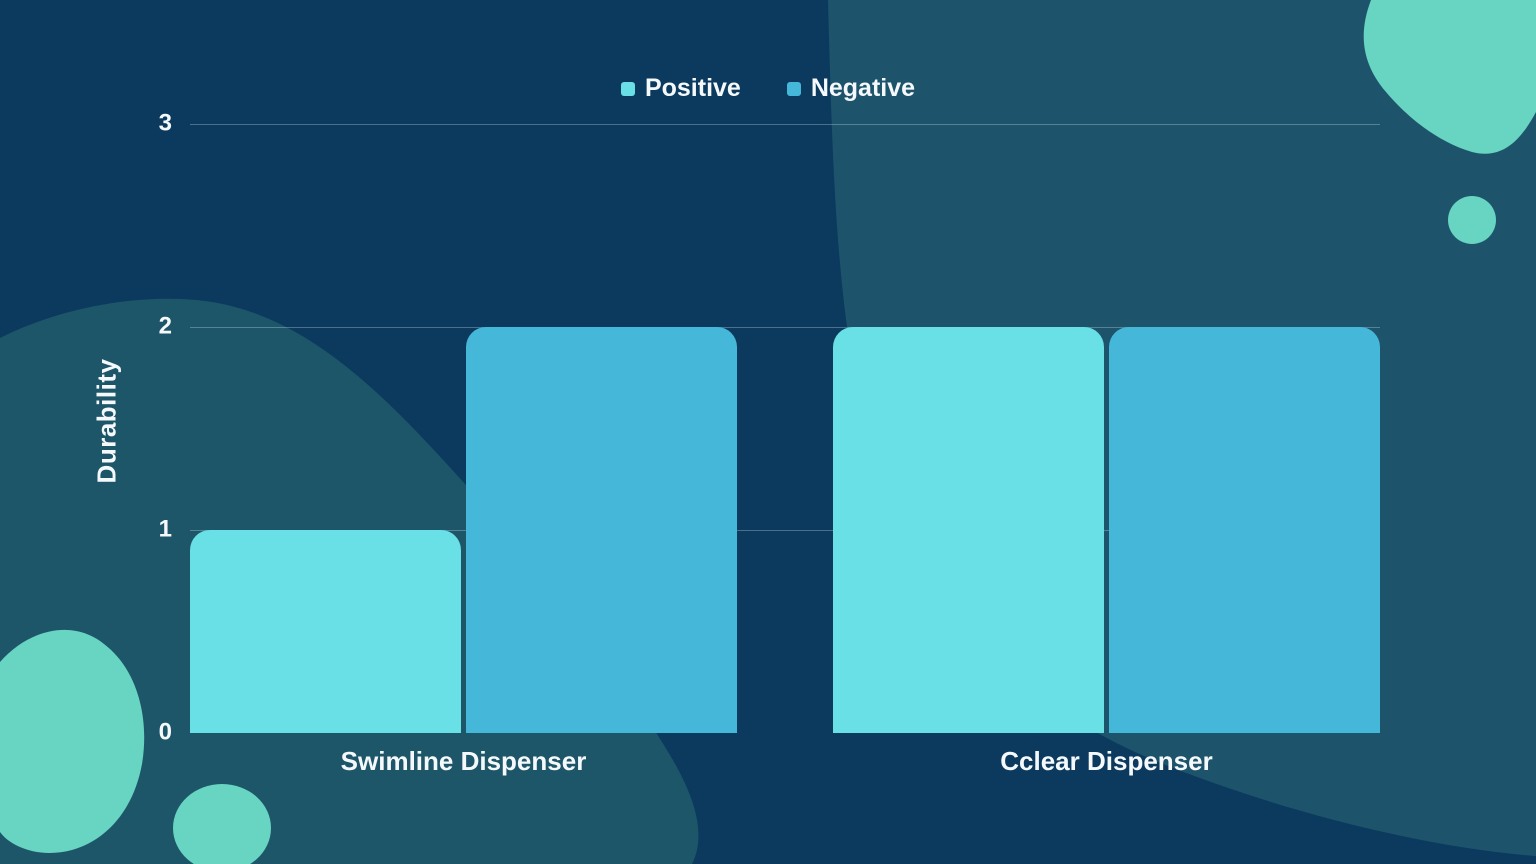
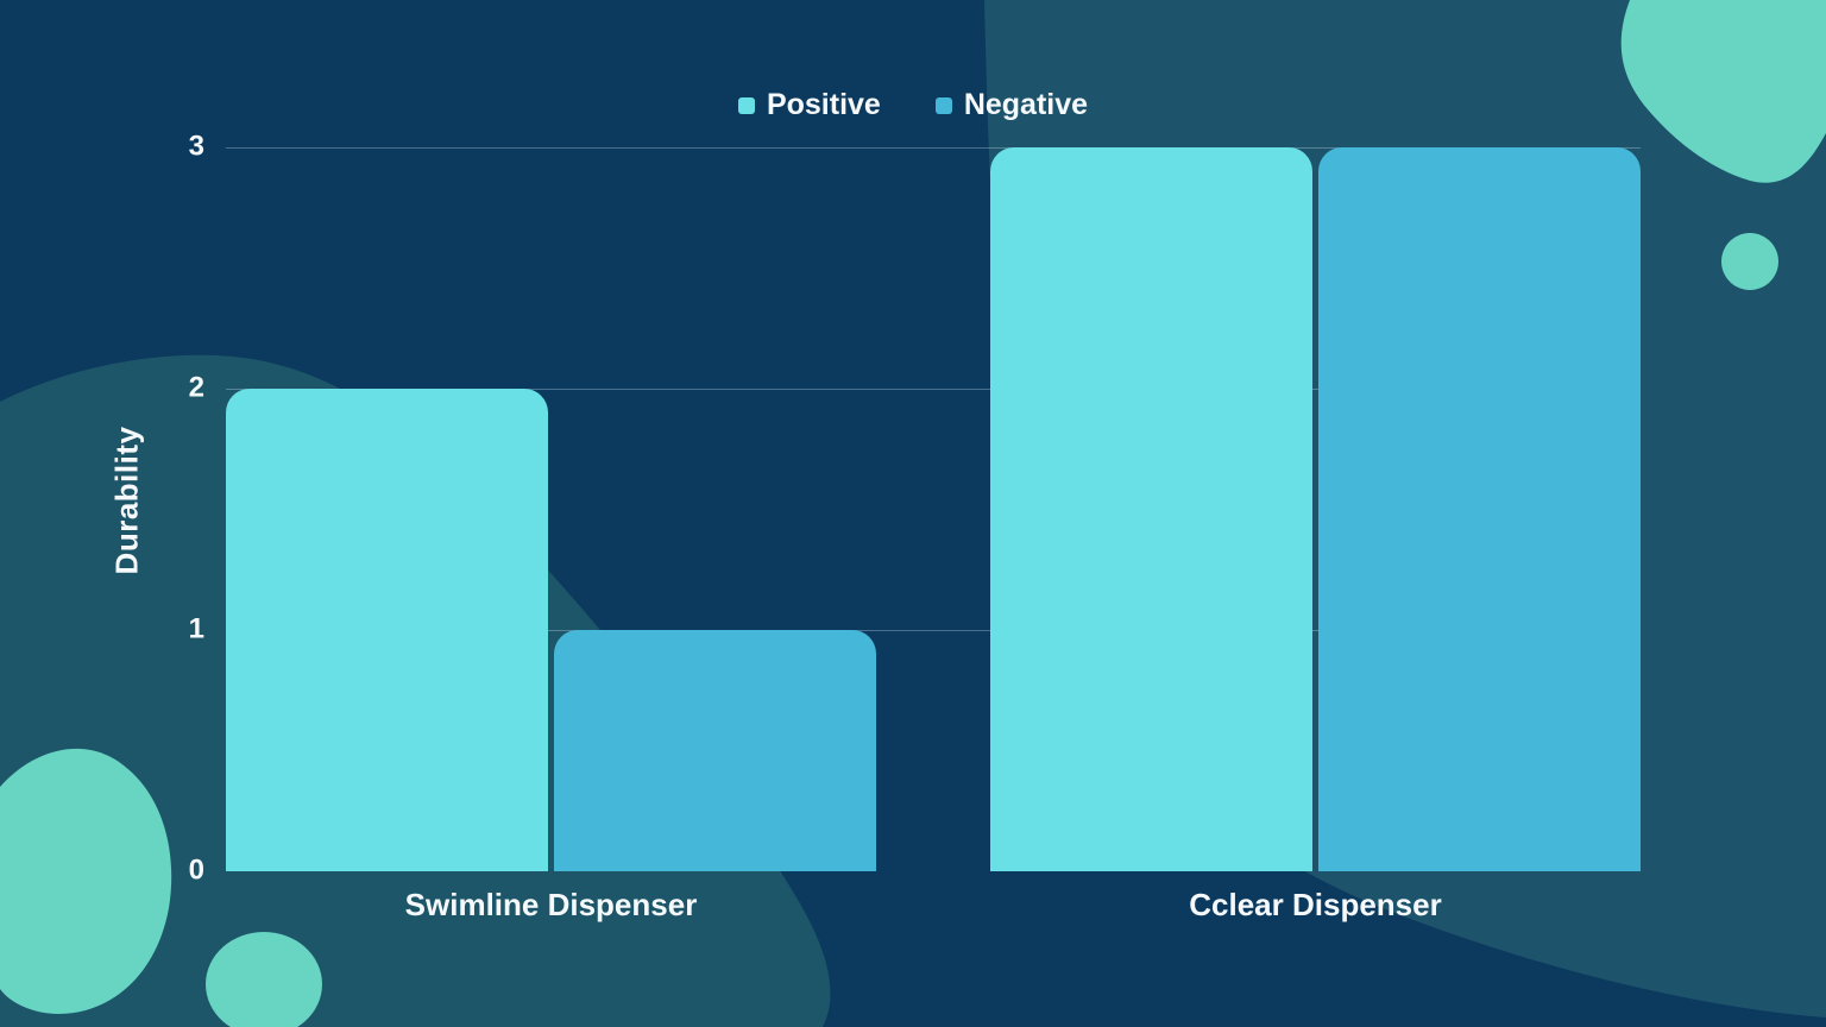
Positive/Swimline Dispenser: 1 -> 2
Negative/Swimline Dispenser: 2 -> 1
Positive/Cclear Dispenser: 2 -> 3
Negative/Cclear Dispenser: 2 -> 3
